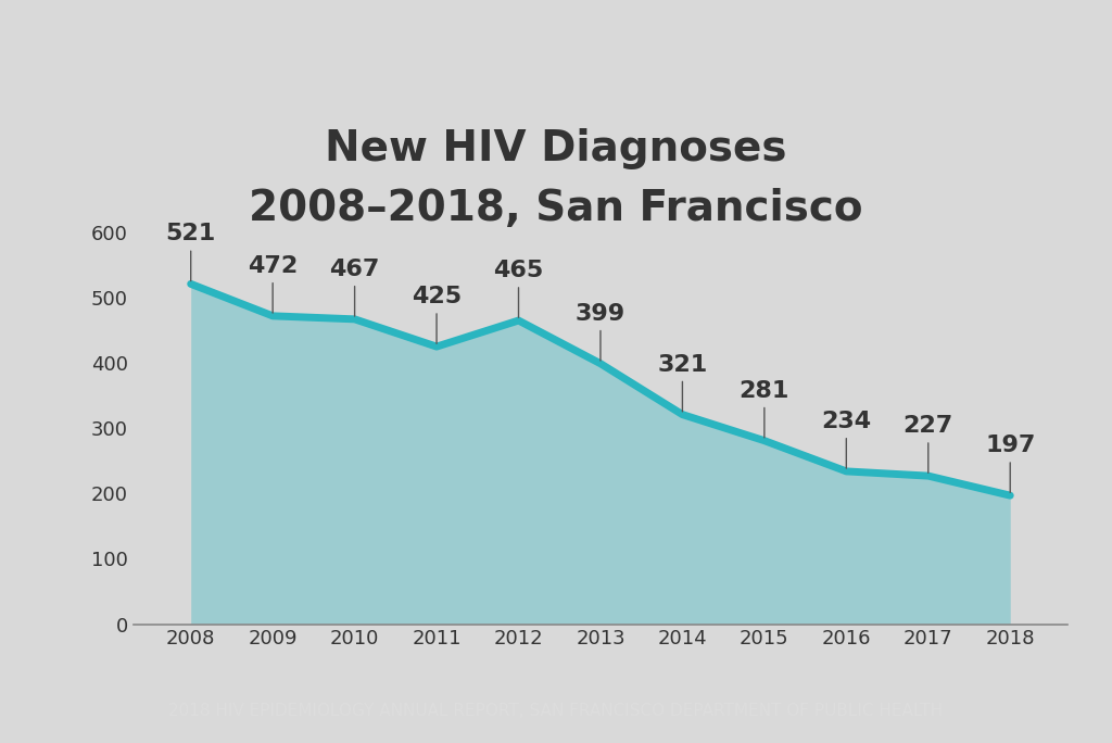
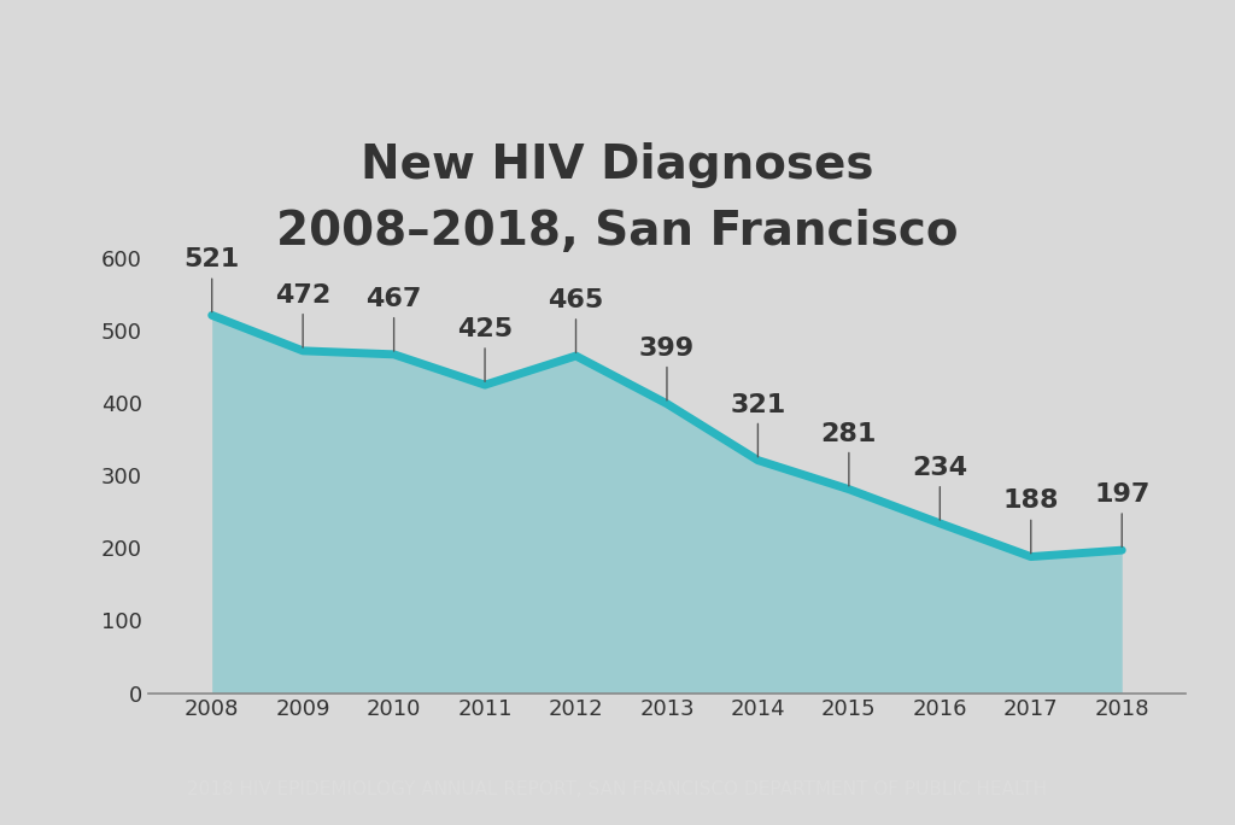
2017: 227 -> 188
